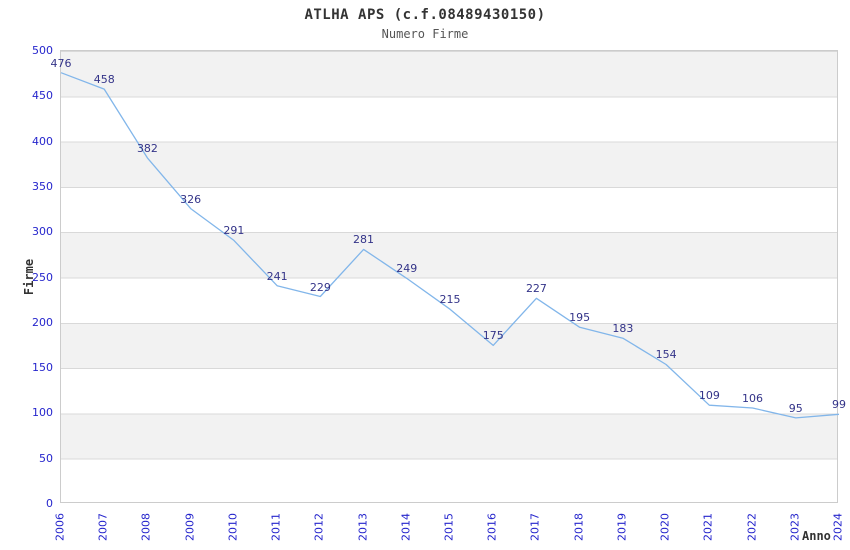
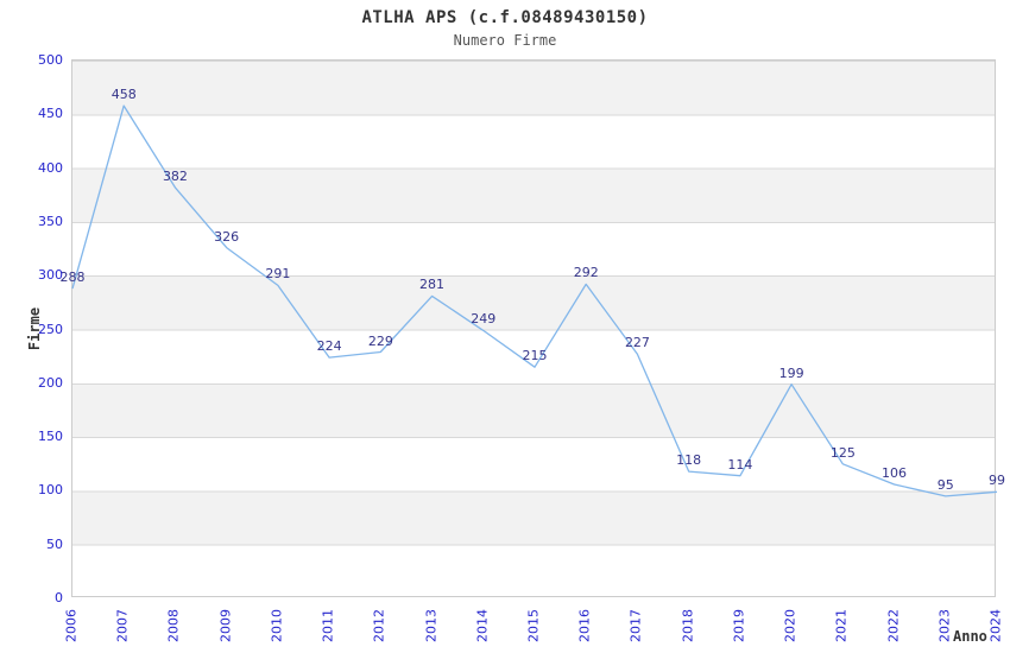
2006: 476 -> 288
2011: 241 -> 224
2016: 175 -> 292
2018: 195 -> 118
2019: 183 -> 114
2020: 154 -> 199
2021: 109 -> 125
